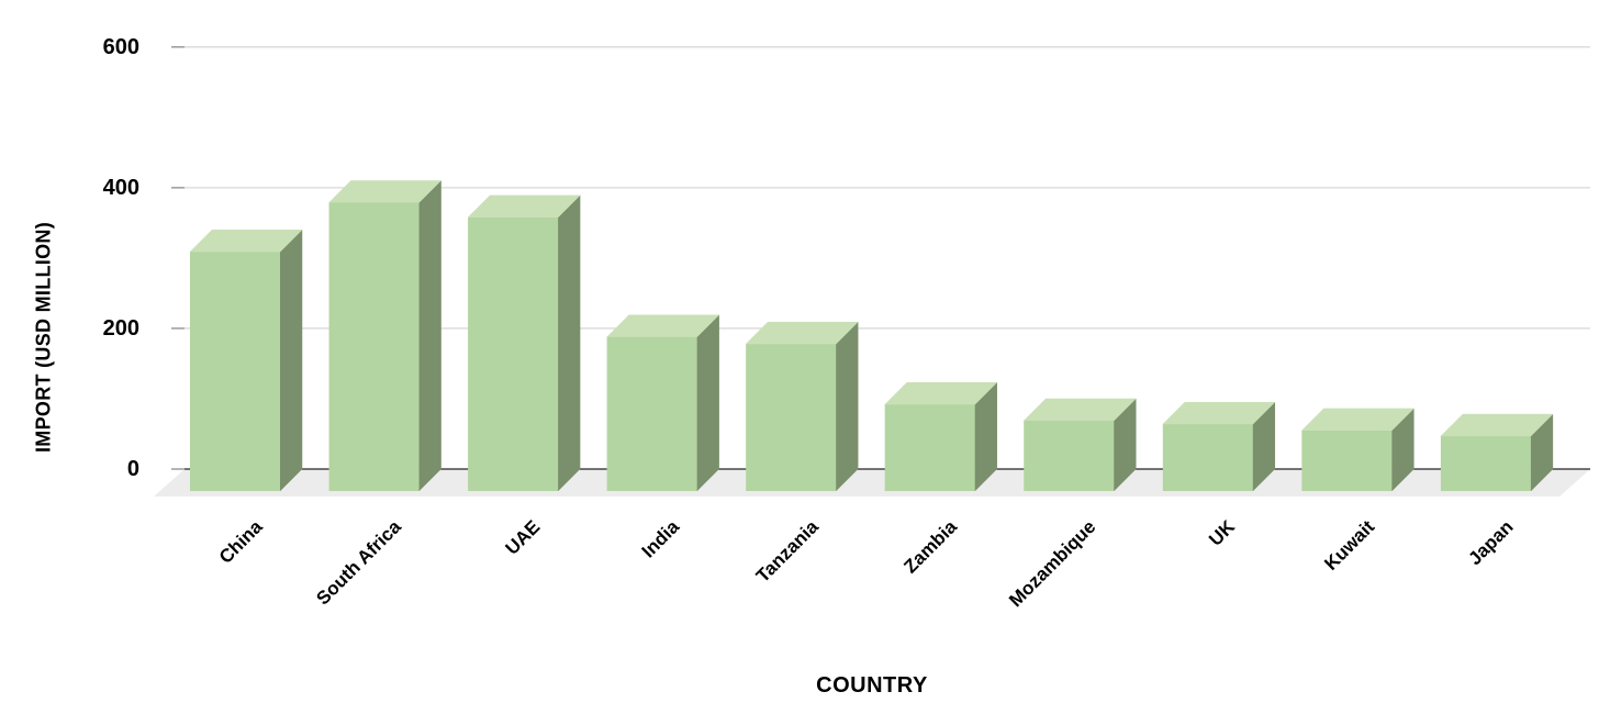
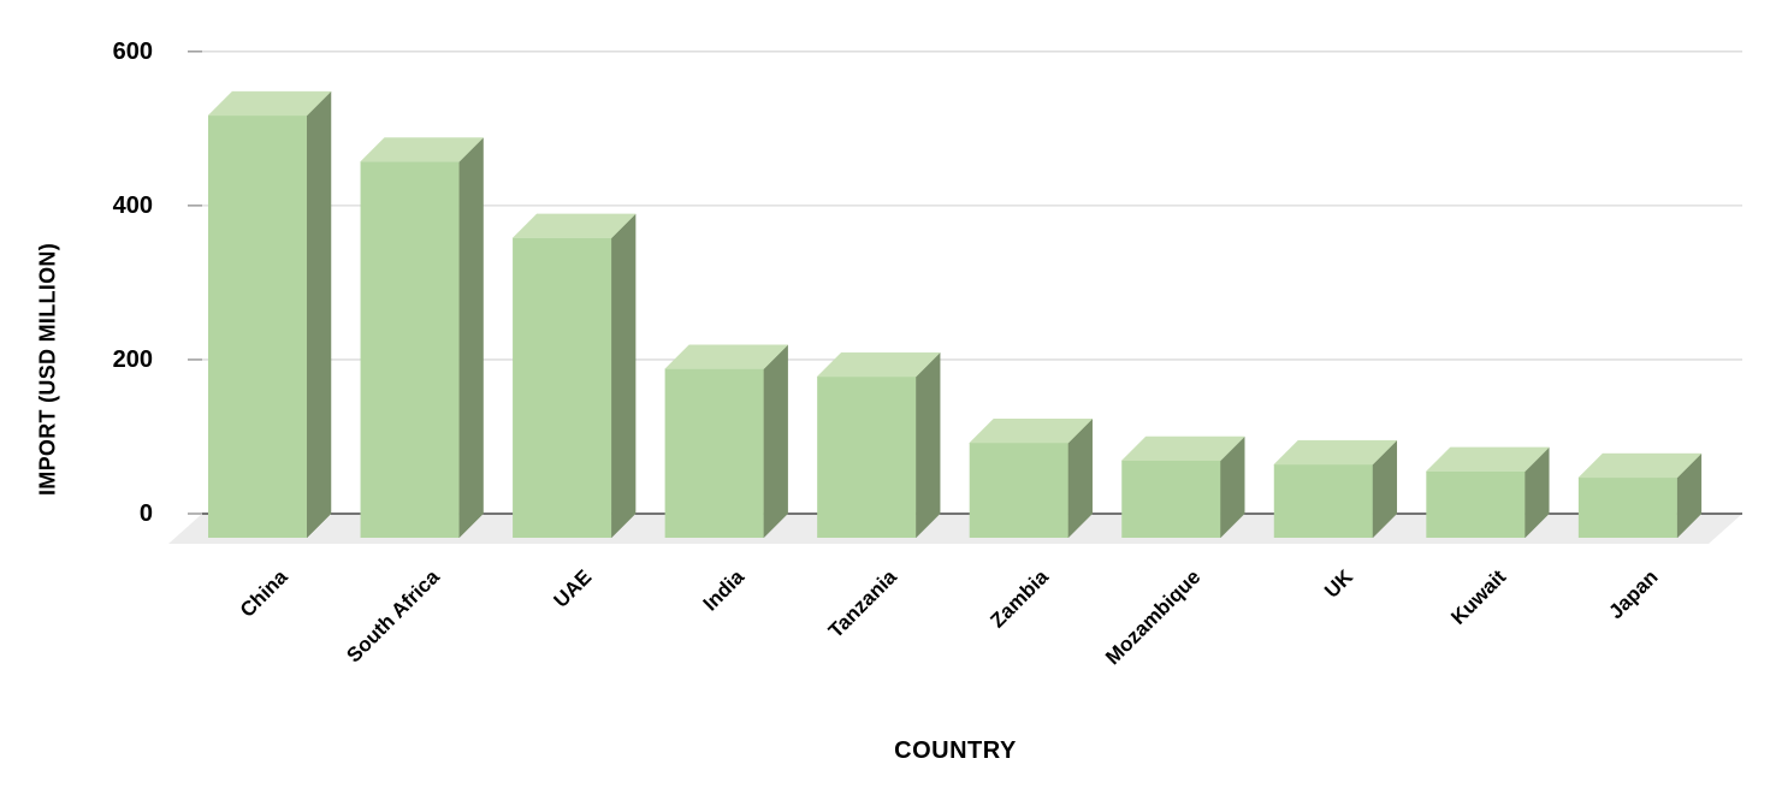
China: 340 -> 550
South Africa: 410 -> 490
